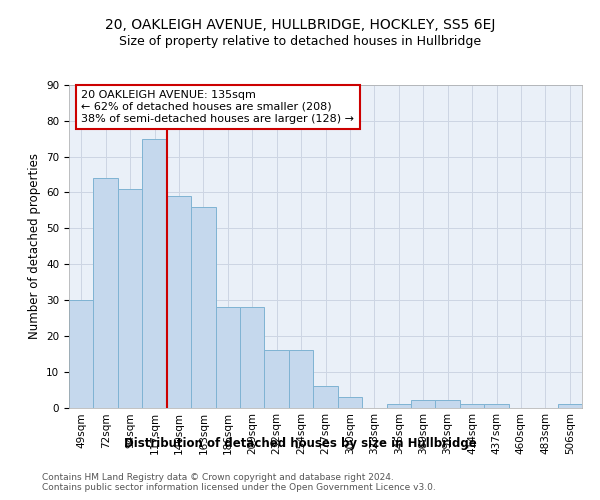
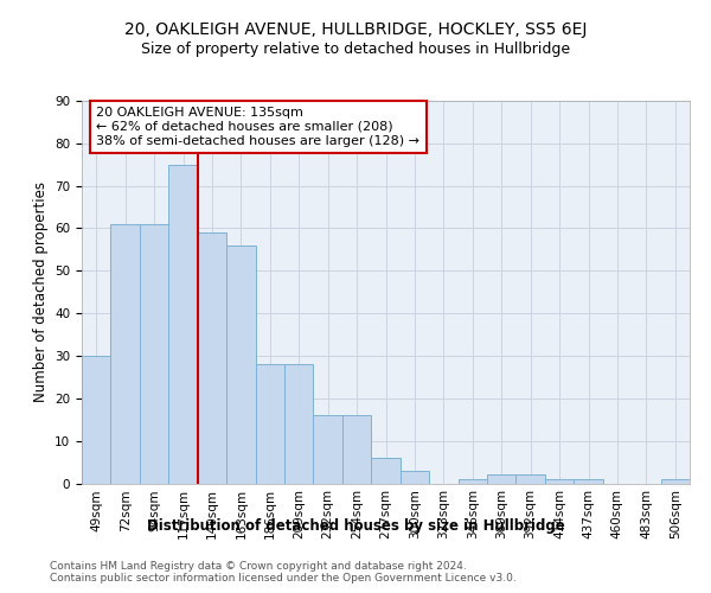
72sqm: 64 -> 61
